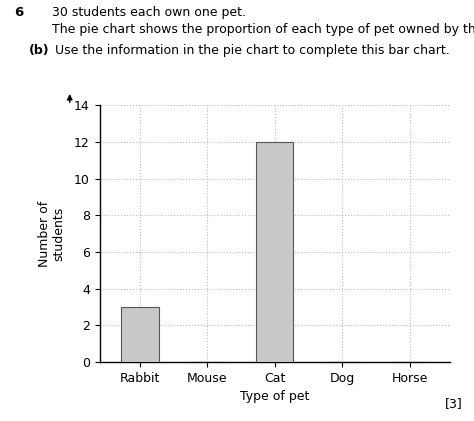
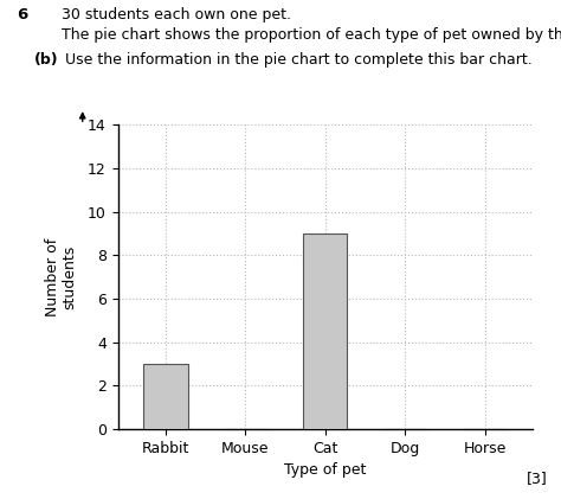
Cat: 12 -> 9
